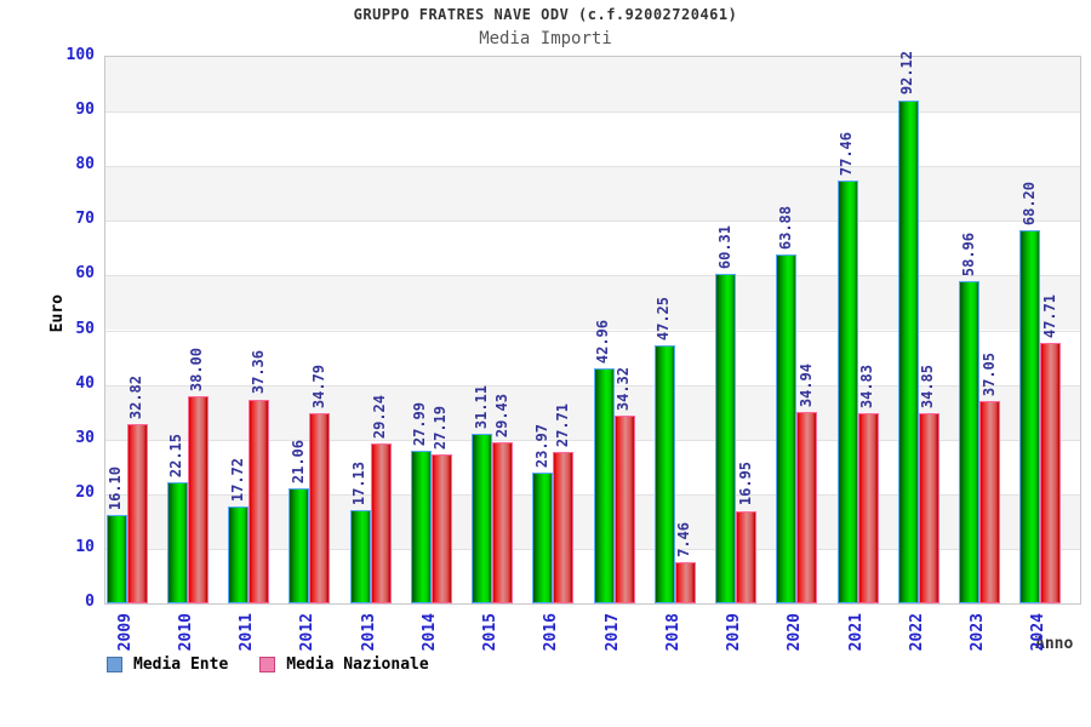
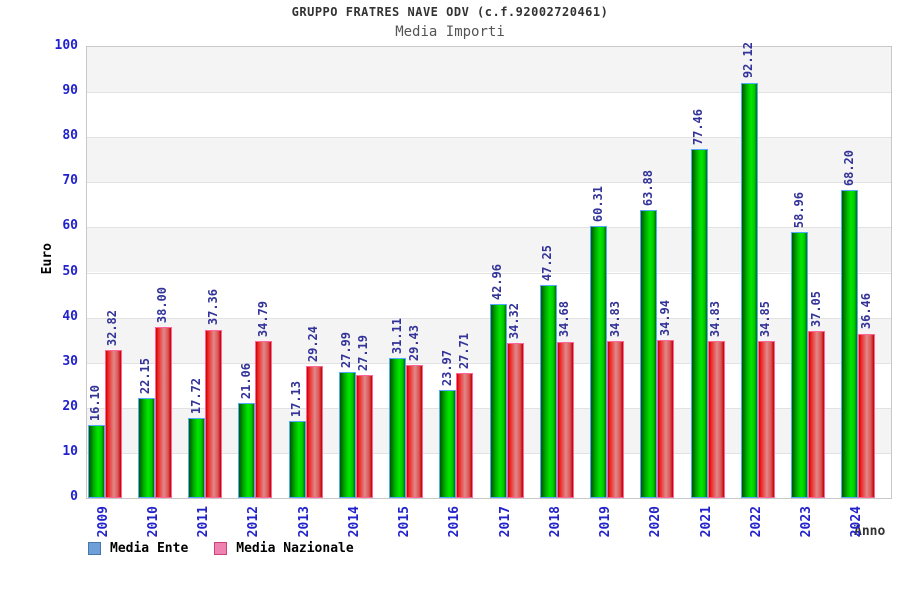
Media Nazionale/2018: 7.46 -> 34.68
Media Nazionale/2019: 16.95 -> 34.83
Media Nazionale/2024: 47.71 -> 36.46
